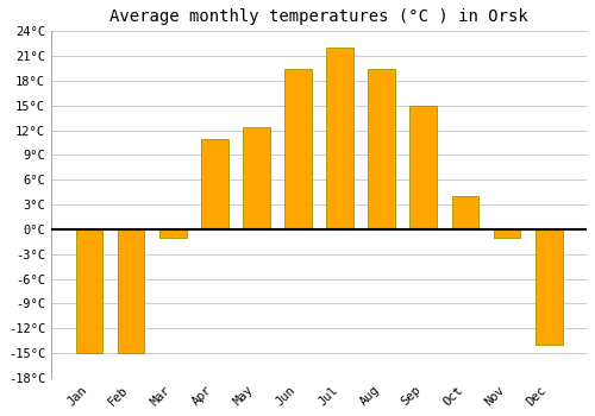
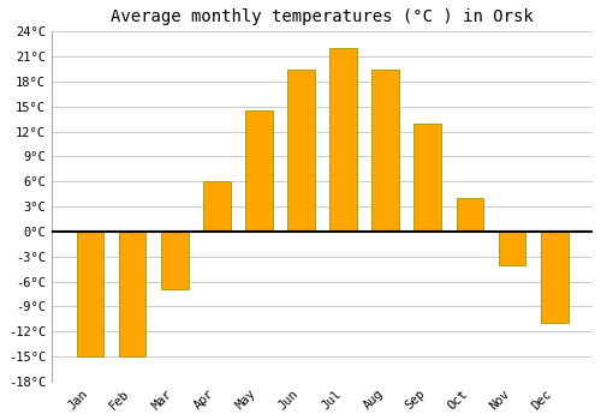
Mar: -1.0°C -> -7.0°C
Apr: 11.0°C -> 6.0°C
May: 12.4°C -> 14.5°C
Sep: 15.0°C -> 13.0°C
Nov: -1.0°C -> -4.0°C
Dec: -14.0°C -> -11.0°C
